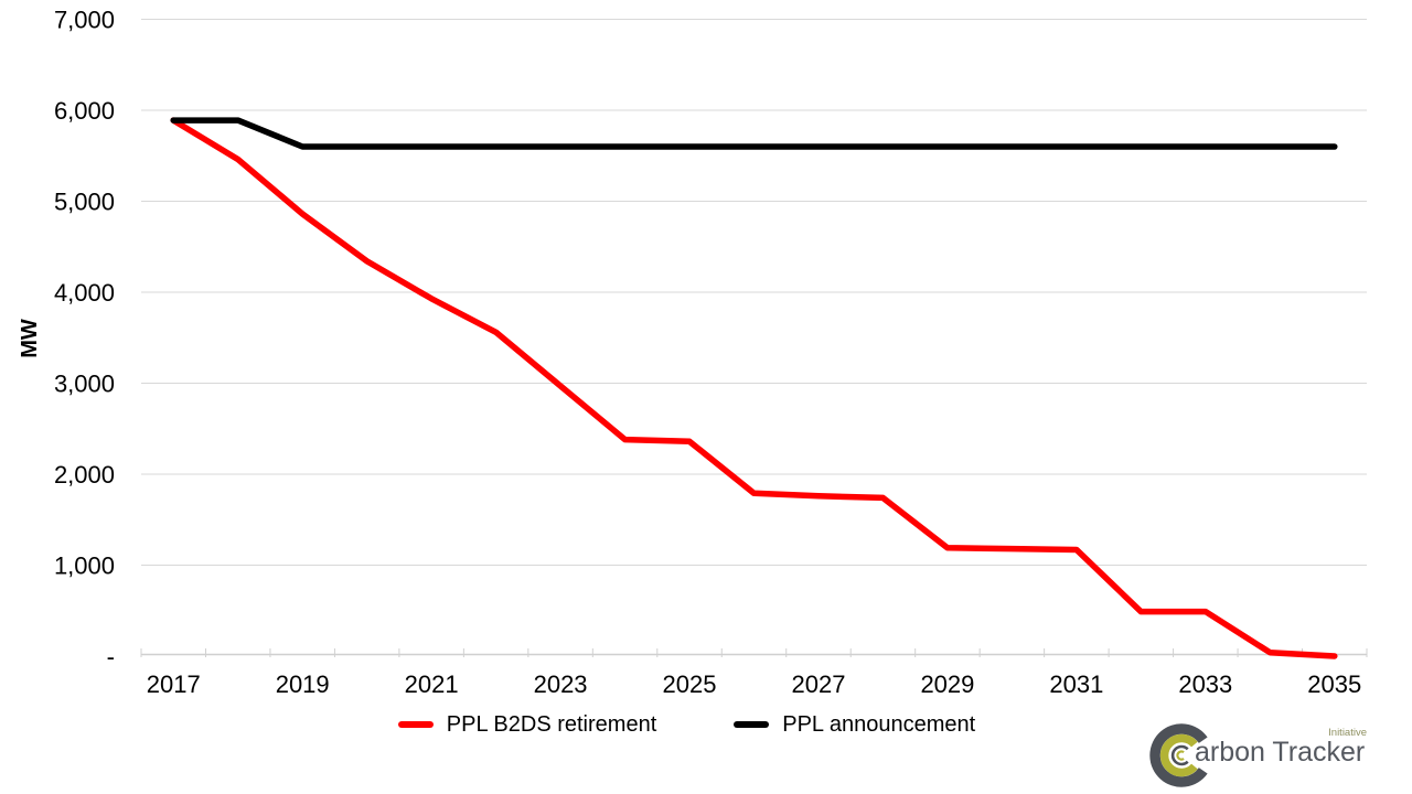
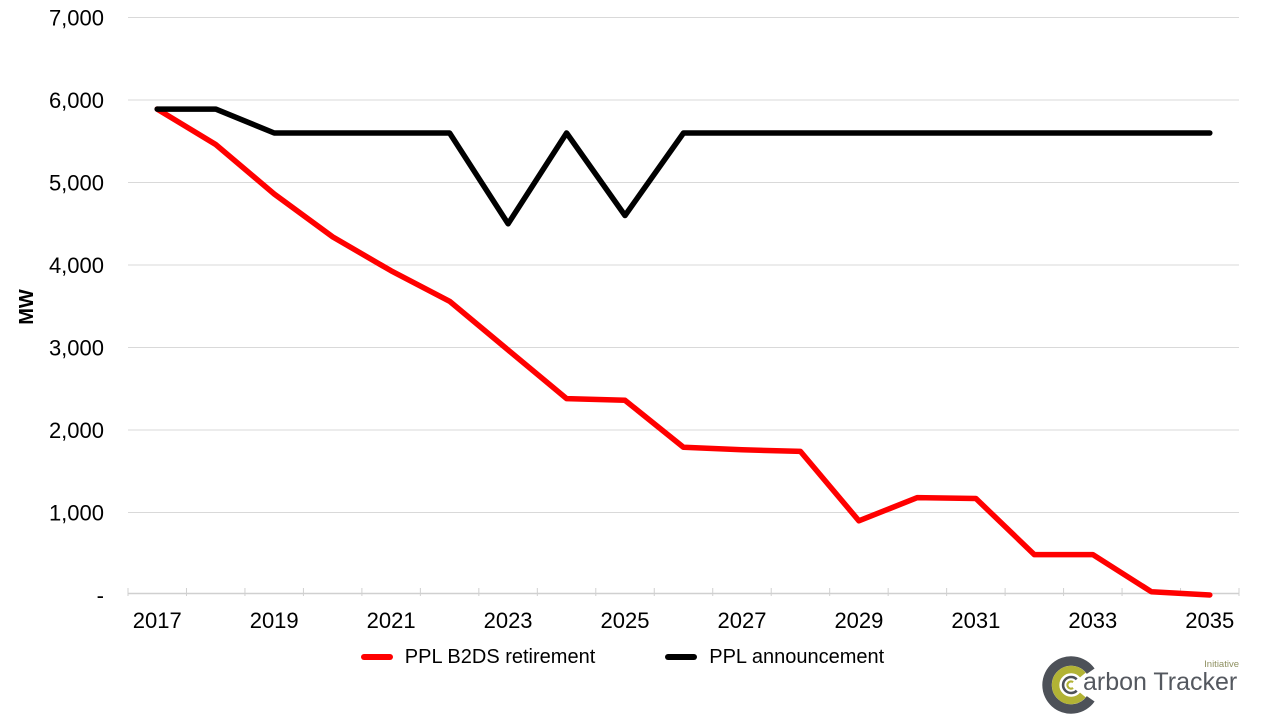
PPL announcement/2023: 5600 -> 4500
PPL announcement/2025: 5600 -> 4600
PPL B2DS retirement/2029: 1200 -> 900
